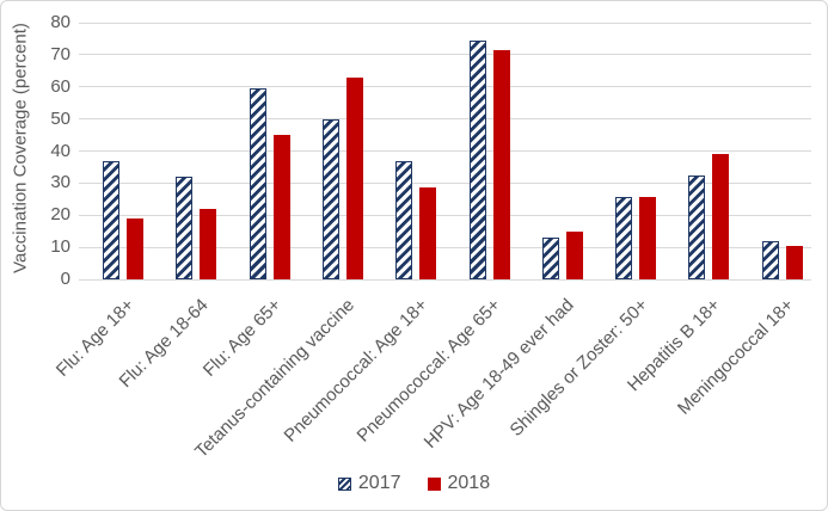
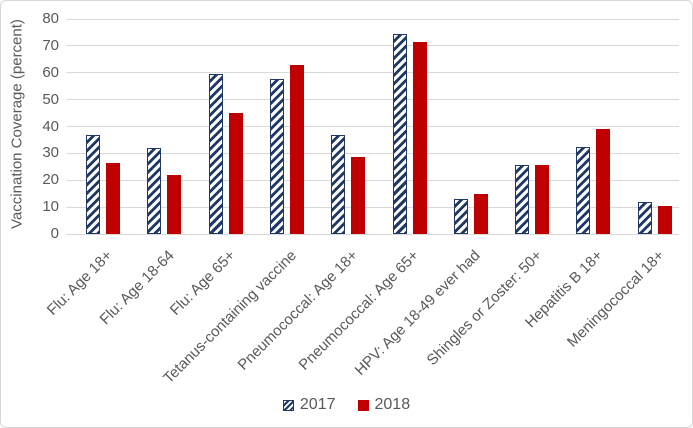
2018/Flu: Age 18+: 19 -> 26
2017/Tetanus-containing vaccine: 50 -> 58
